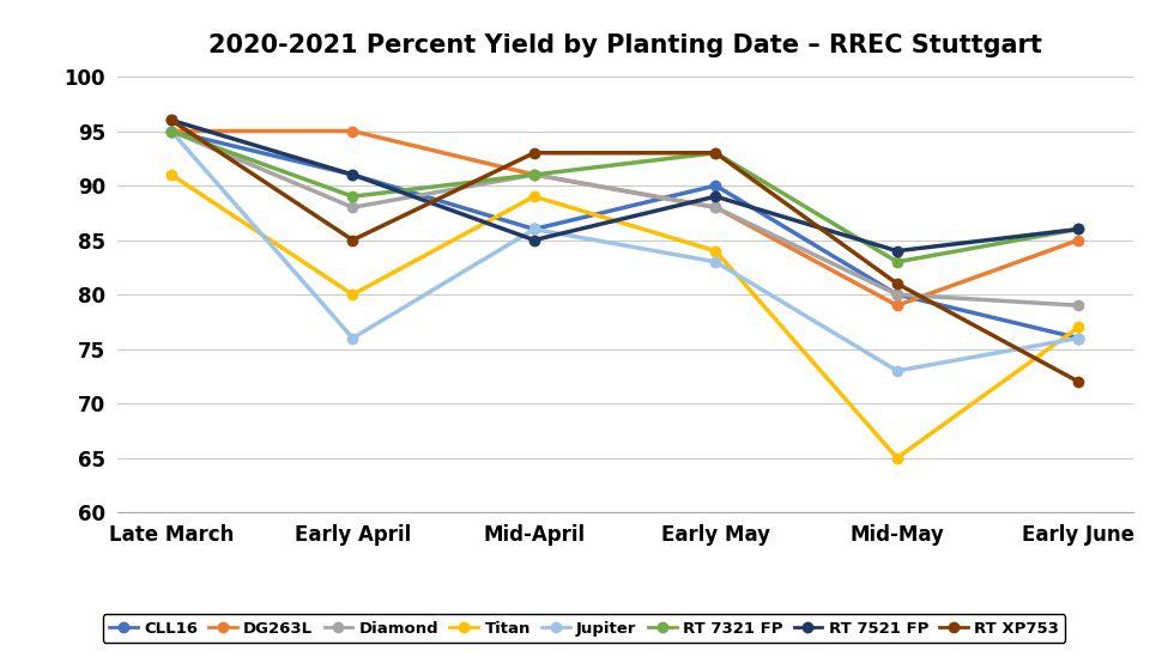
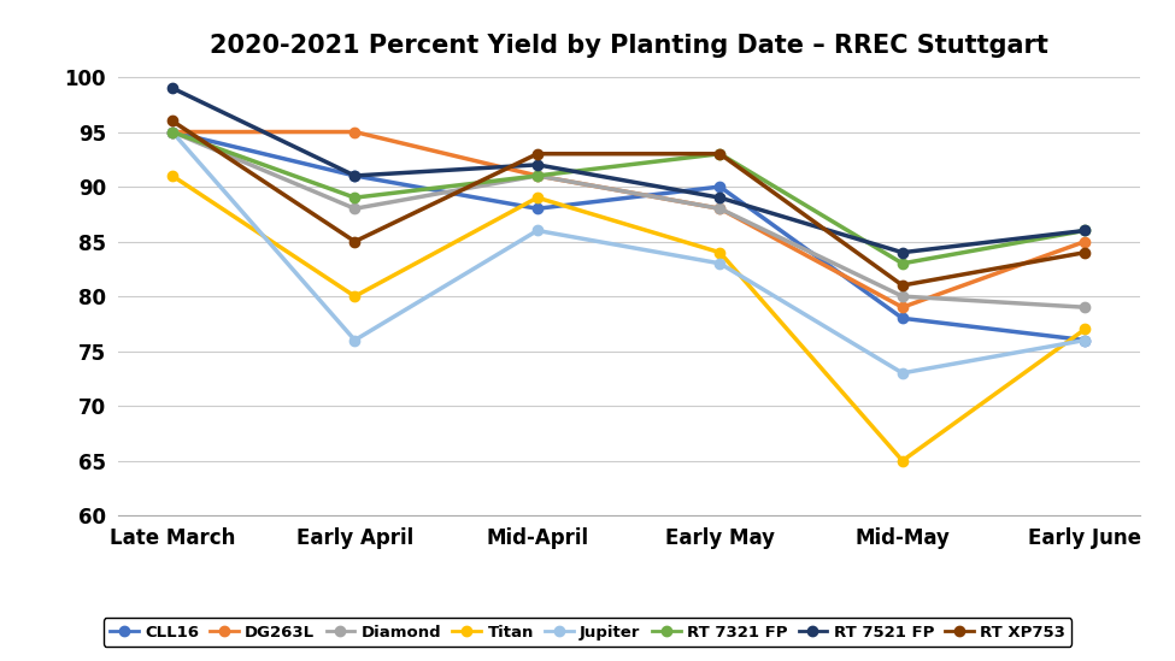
RT 7521 FP/Late March: 96 -> 99
CLL16/Mid-April: 86 -> 88
RT 7521 FP/Mid-April: 85 -> 92
CLL16/Mid-May: 80 -> 78
RT XP753/Early June: 72 -> 84
